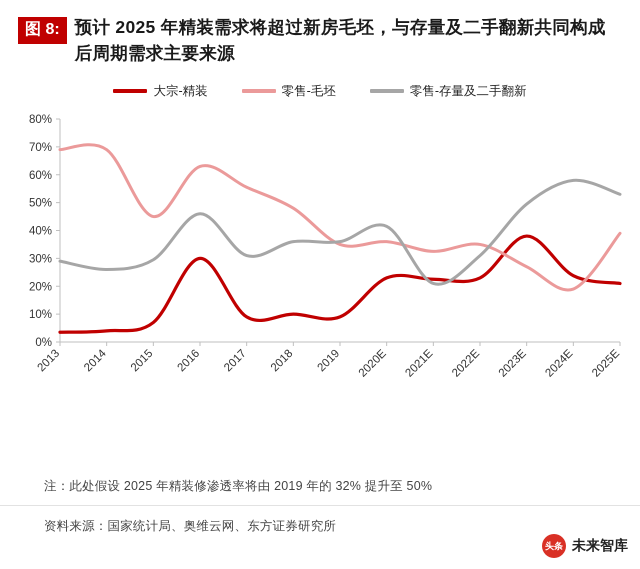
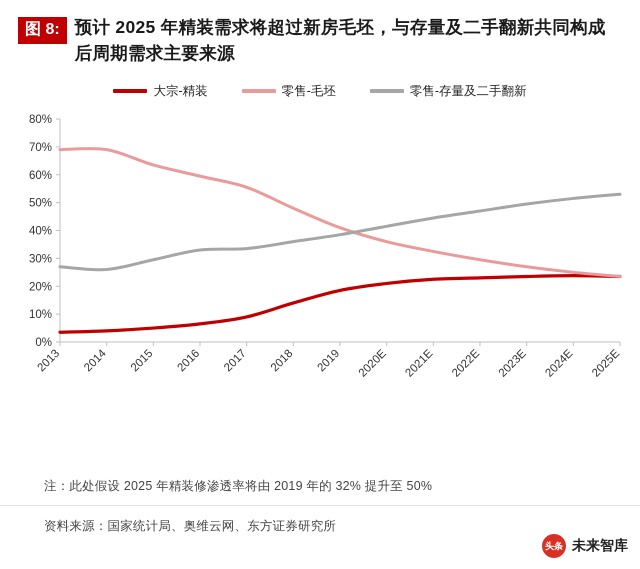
零售-存量及二手翻新/2013: 29% -> 27%
大宗-精装/2015: 7% -> 5%
零售-毛坯/2015: 45% -> 64%
大宗-精装/2016: 30% -> 6%
零售-毛坯/2016: 63% -> 60%
零售-存量及二手翻新/2016: 46% -> 33%
零售-存量及二手翻新/2017: 31% -> 34%
大宗-精装/2018: 10% -> 14%
大宗-精装/2019: 9% -> 18%
零售-毛坯/2019: 35% -> 41%
零售-存量及二手翻新/2019: 36% -> 38%
大宗-精装/2020E: 23% -> 21%
零售-存量及二手翻新/2021E: 21% -> 44%
零售-毛坯/2022E: 35% -> 30%
零售-存量及二手翻新/2022E: 31% -> 47%
大宗-精装/2023E: 38% -> 24%
零售-毛坯/2024E: 19% -> 25%
零售-存量及二手翻新/2024E: 58% -> 52%
大宗-精装/2025E: 21% -> 24%
零售-毛坯/2025E: 39% -> 24%
